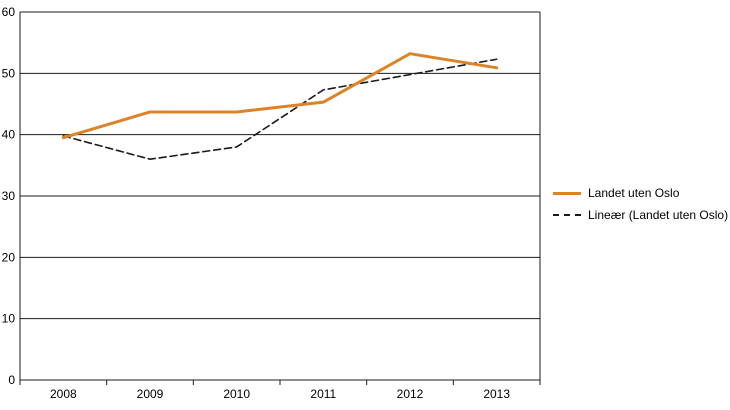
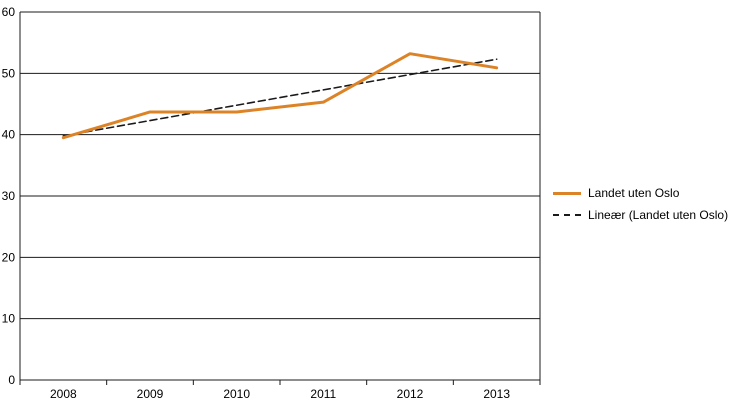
Lineær (Landet uten Oslo)/2009: 36 -> 42
Lineær (Landet uten Oslo)/2010: 38 -> 45
